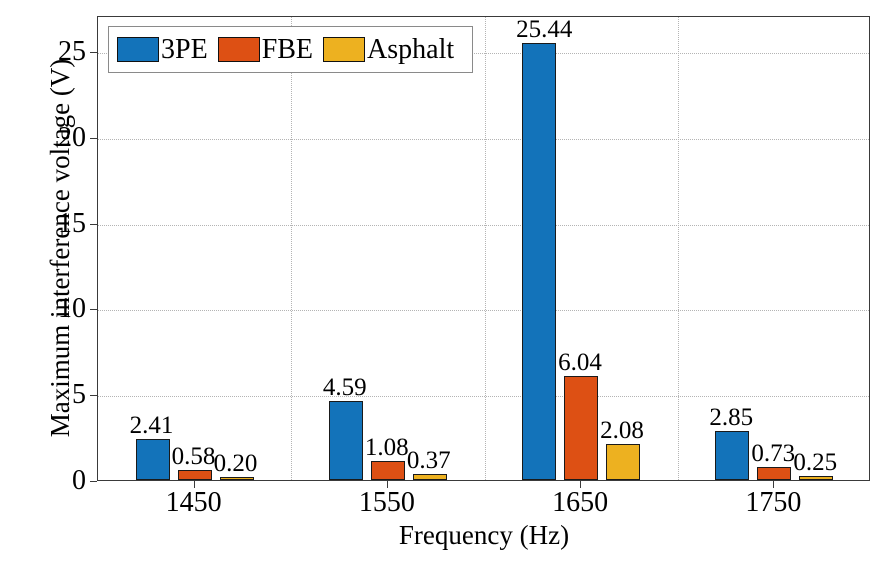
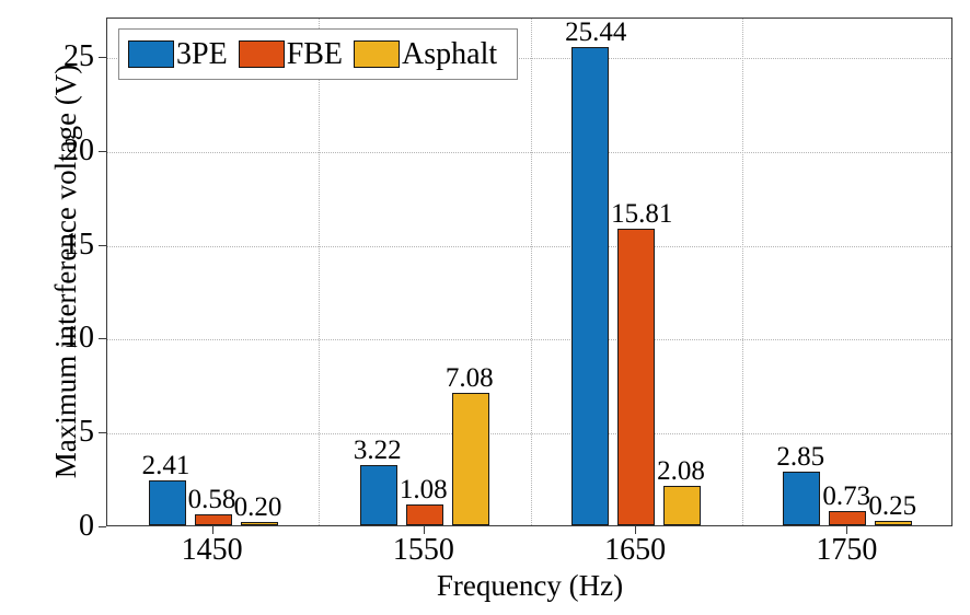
3PE/1550: 4.59 -> 3.22
Asphalt/1550: 0.37 -> 7.08
FBE/1650: 6.04 -> 15.81
